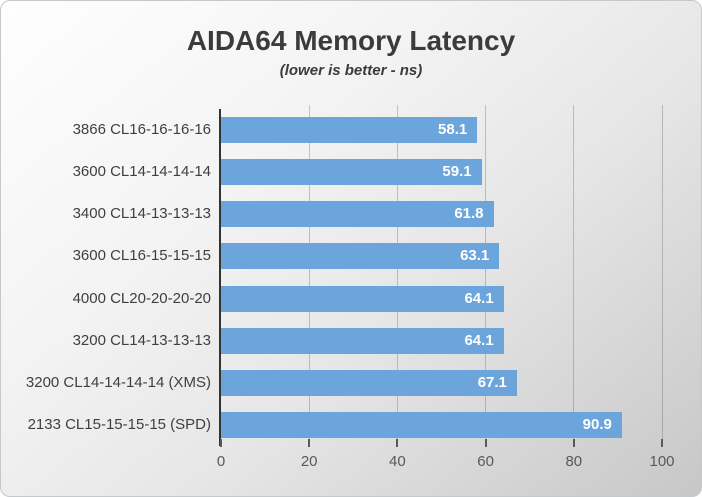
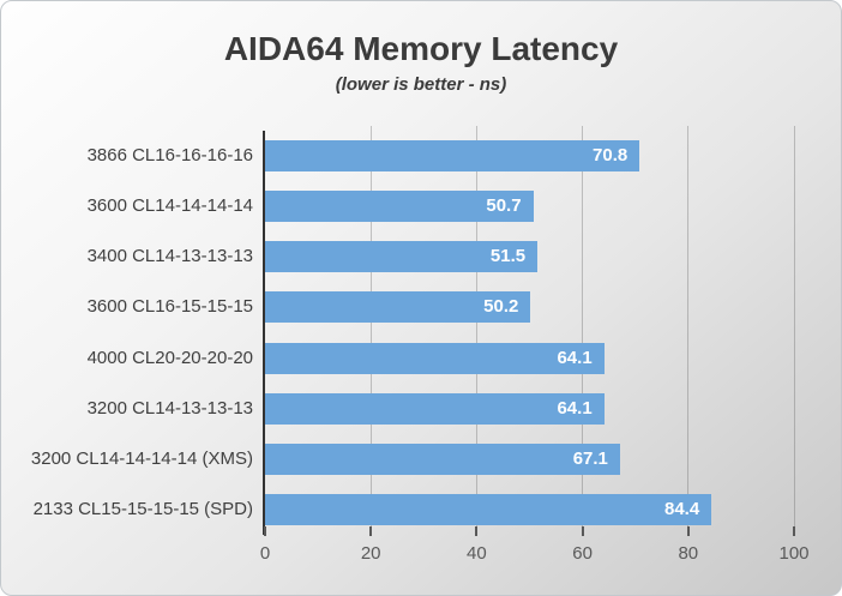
3866 CL16-16-16-16: 58.1 -> 70.8
3600 CL14-14-14-14: 59.1 -> 50.7
3400 CL14-13-13-13: 61.8 -> 51.5
3600 CL16-15-15-15: 63.1 -> 50.2
2133 CL15-15-15-15 (SPD): 90.9 -> 84.4
